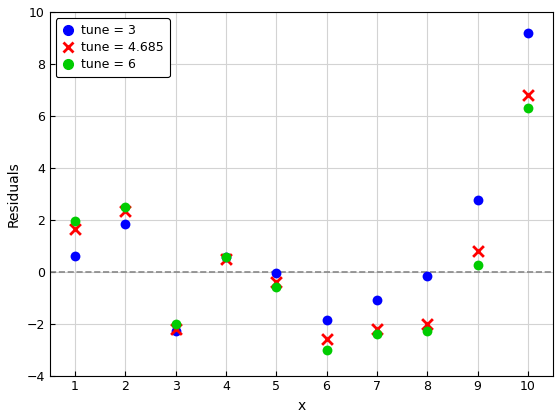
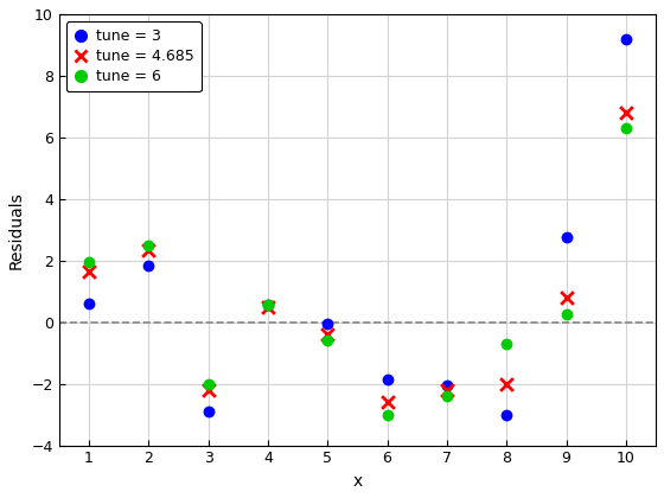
tune = 3/3: -2.30 -> -2.90
tune = 3/7: -1.10 -> -2.05
tune = 3/8: -0.15 -> -3.00
tune = 6/8: -2.30 -> -0.70
